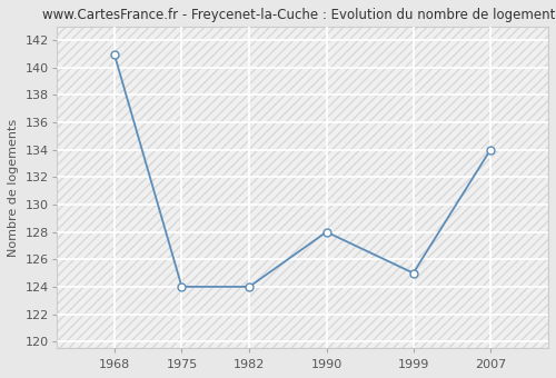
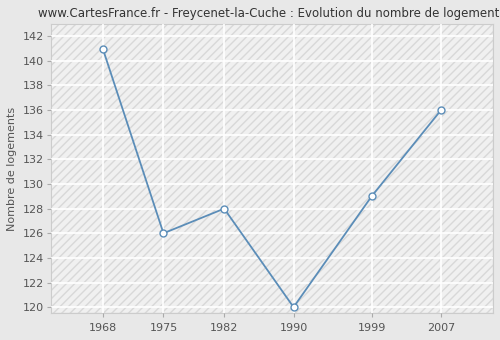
1975: 124 -> 126
1982: 124 -> 128
1990: 128 -> 120
1999: 125 -> 129
2007: 134 -> 136
